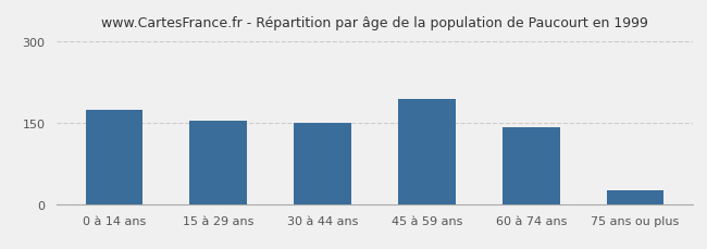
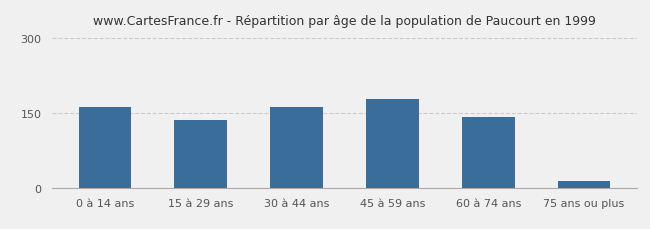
0 à 14 ans: 175 -> 163
15 à 29 ans: 155 -> 136
30 à 44 ans: 150 -> 163
45 à 59 ans: 195 -> 178
75 ans ou plus: 25 -> 13
